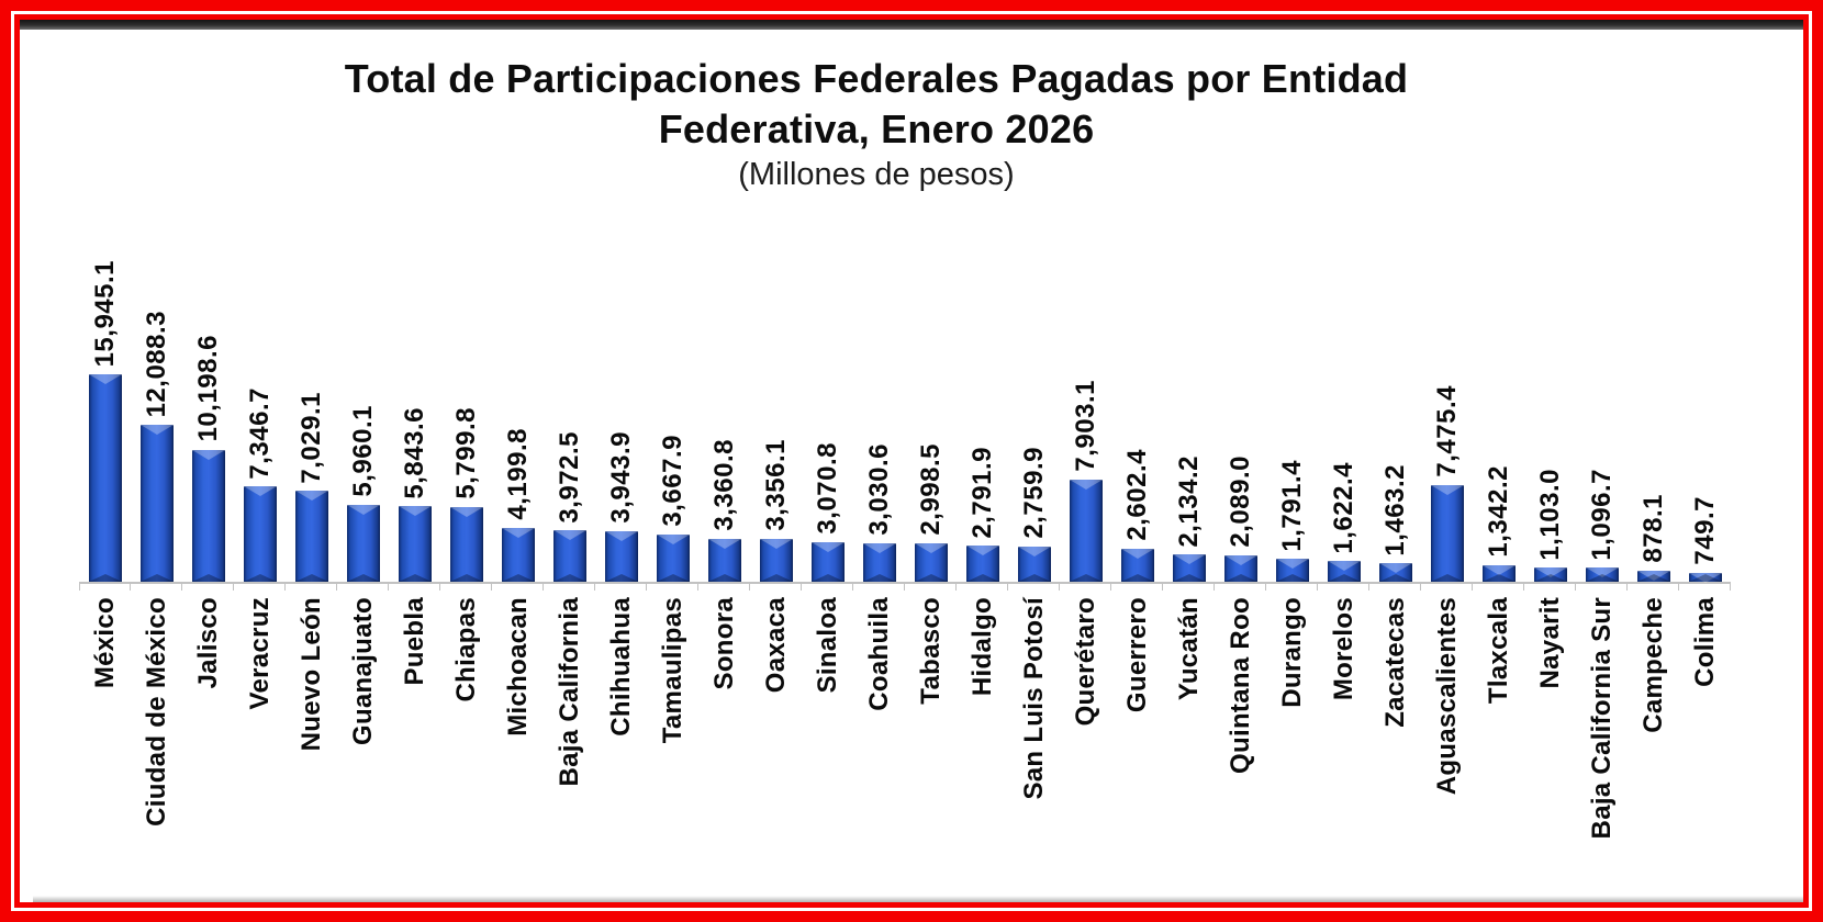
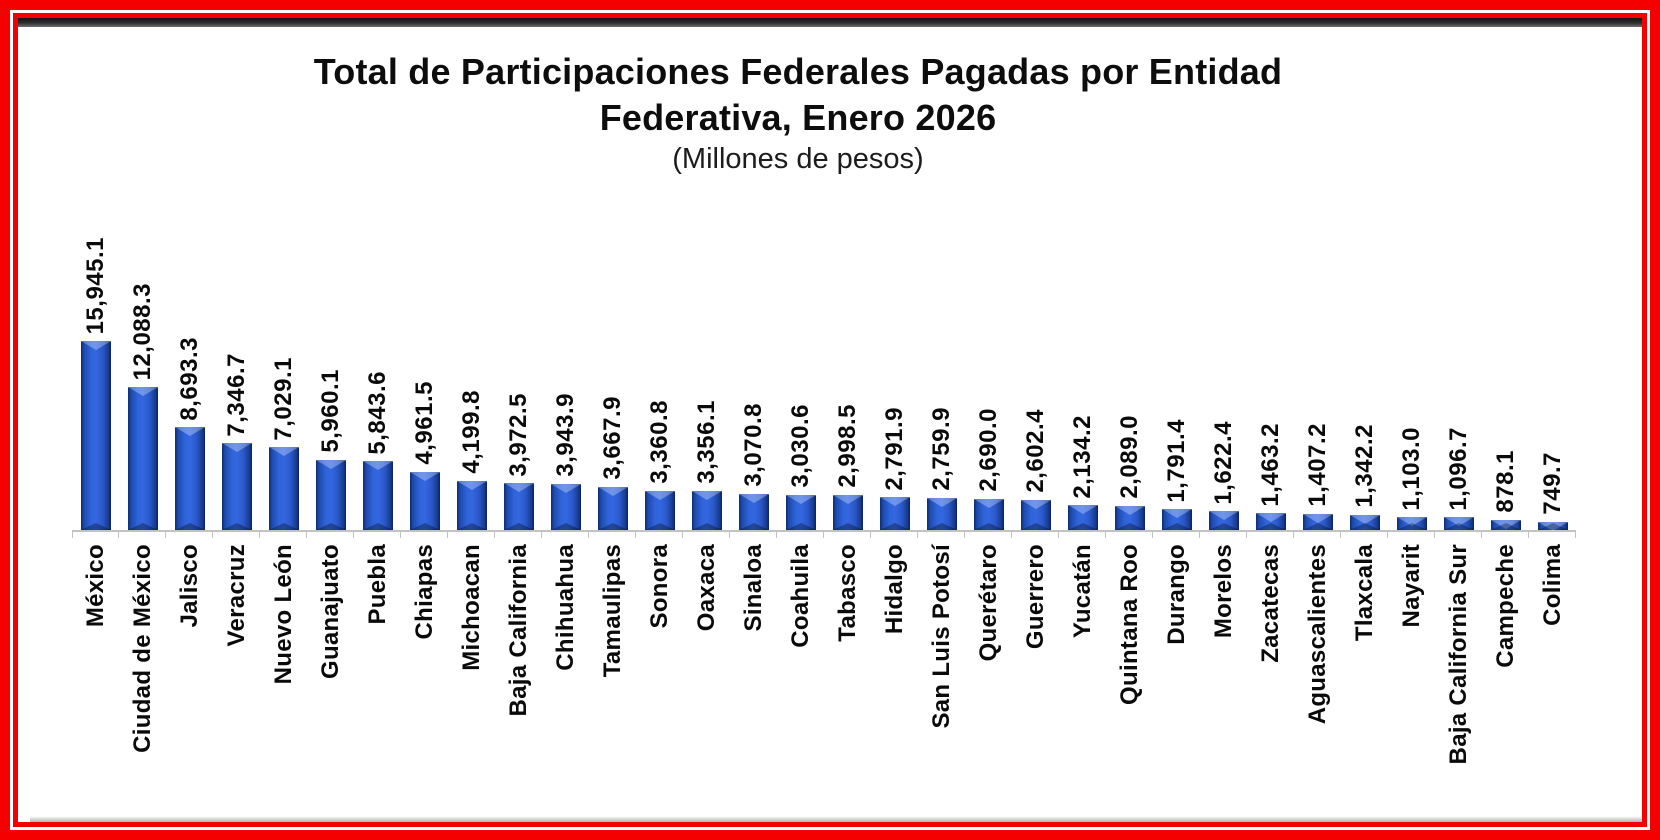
Jalisco: 10,198.6 -> 8,693.3
Chiapas: 5,799.8 -> 4,961.5
Querétaro: 7,903.1 -> 2,690.0
Aguascalientes: 7,475.4 -> 1,407.2
